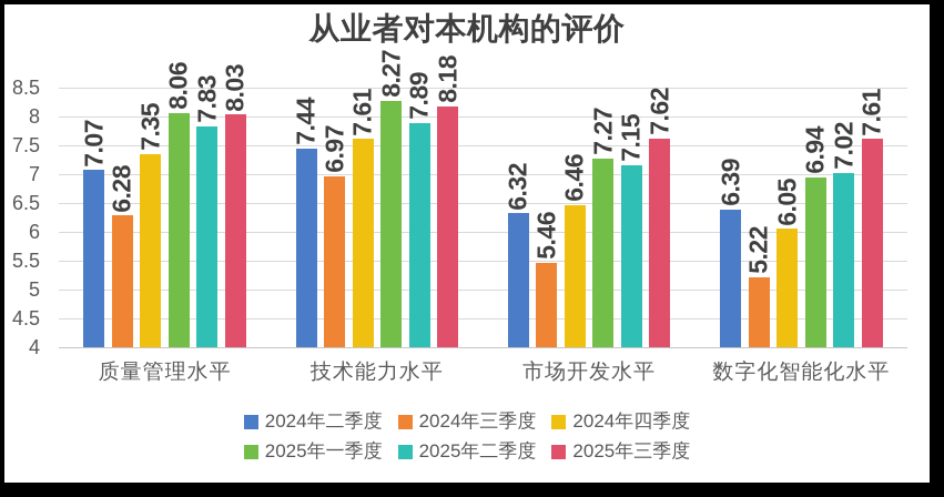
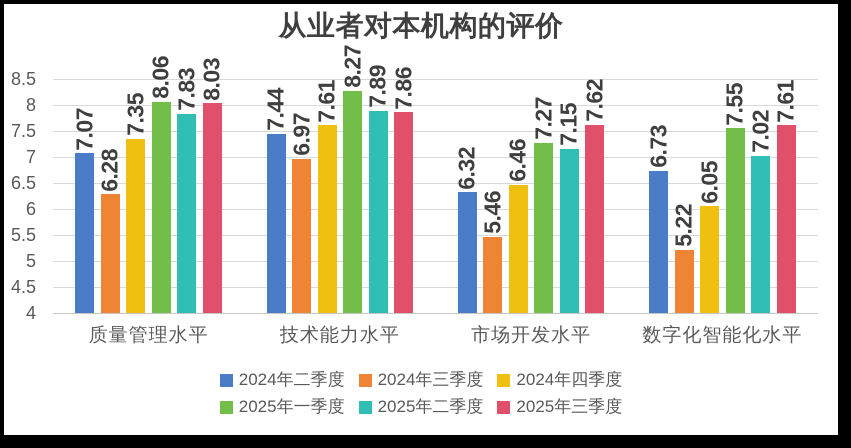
2025年三季度/技术能力水平: 8.18 -> 7.86
2024年二季度/数字化智能化水平: 6.39 -> 6.73
2025年一季度/数字化智能化水平: 6.94 -> 7.55
